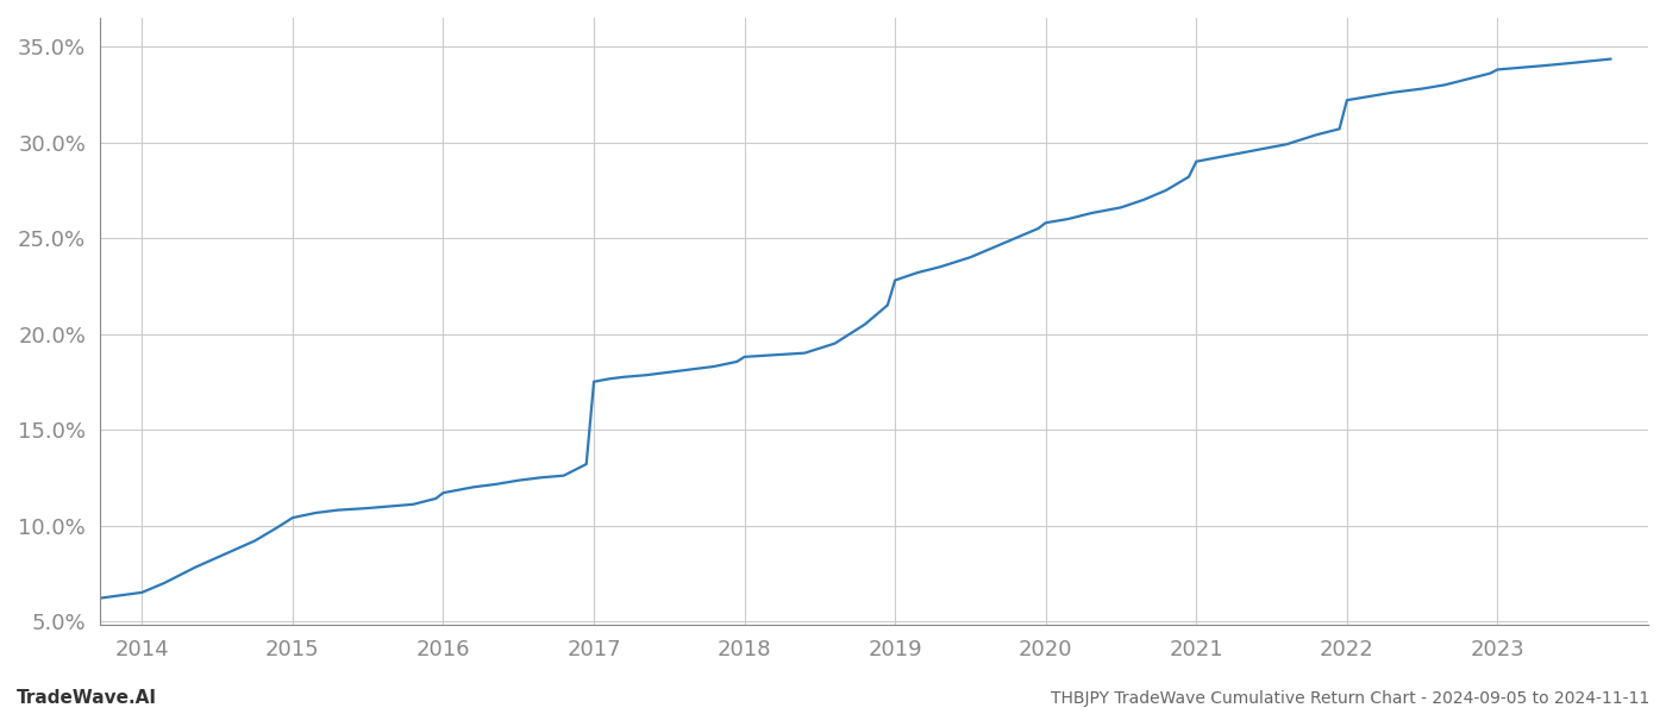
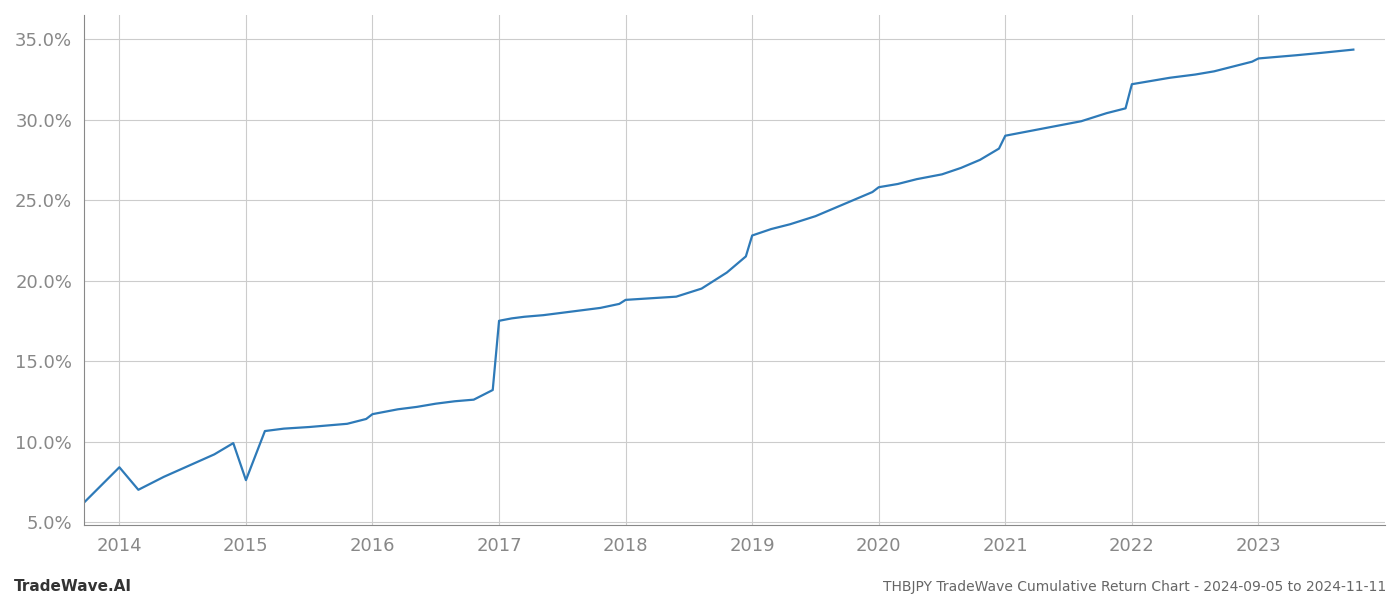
2014: 6.5% -> 8.4%
2015: 10.4% -> 7.6%
